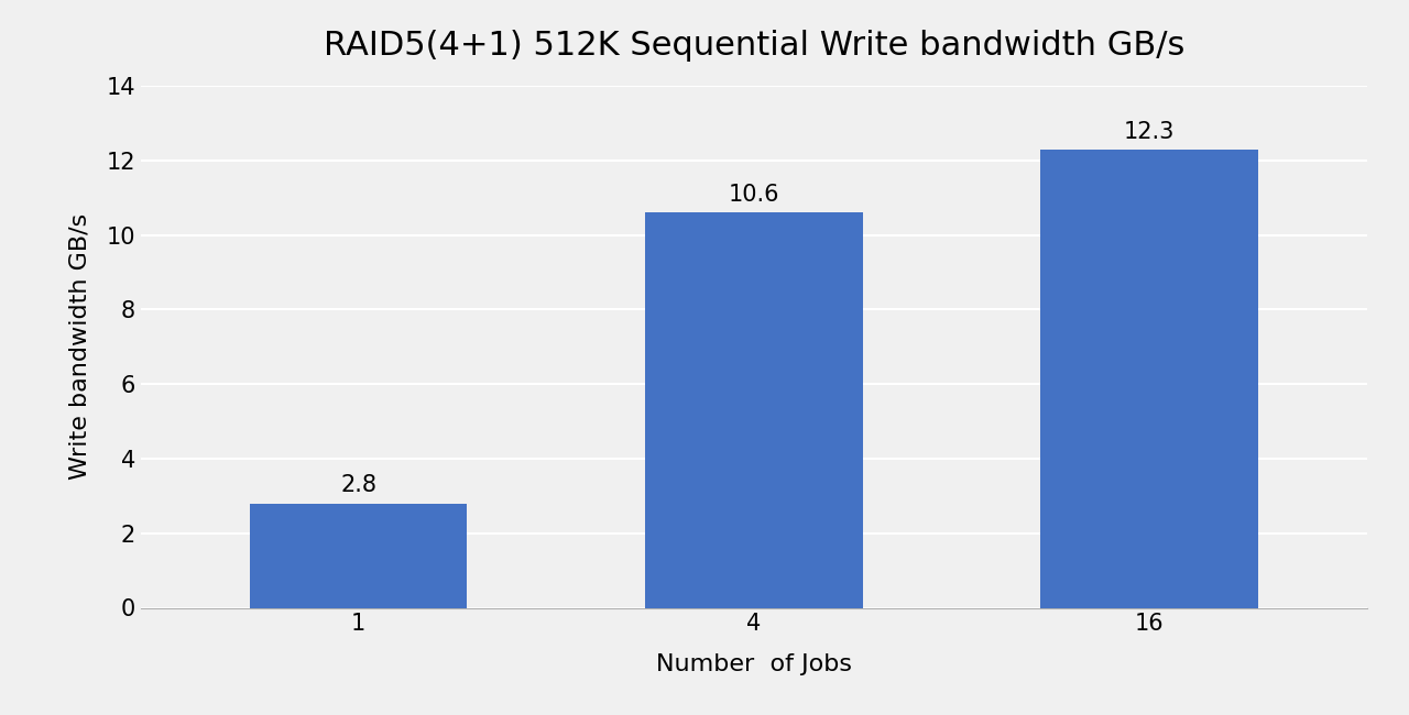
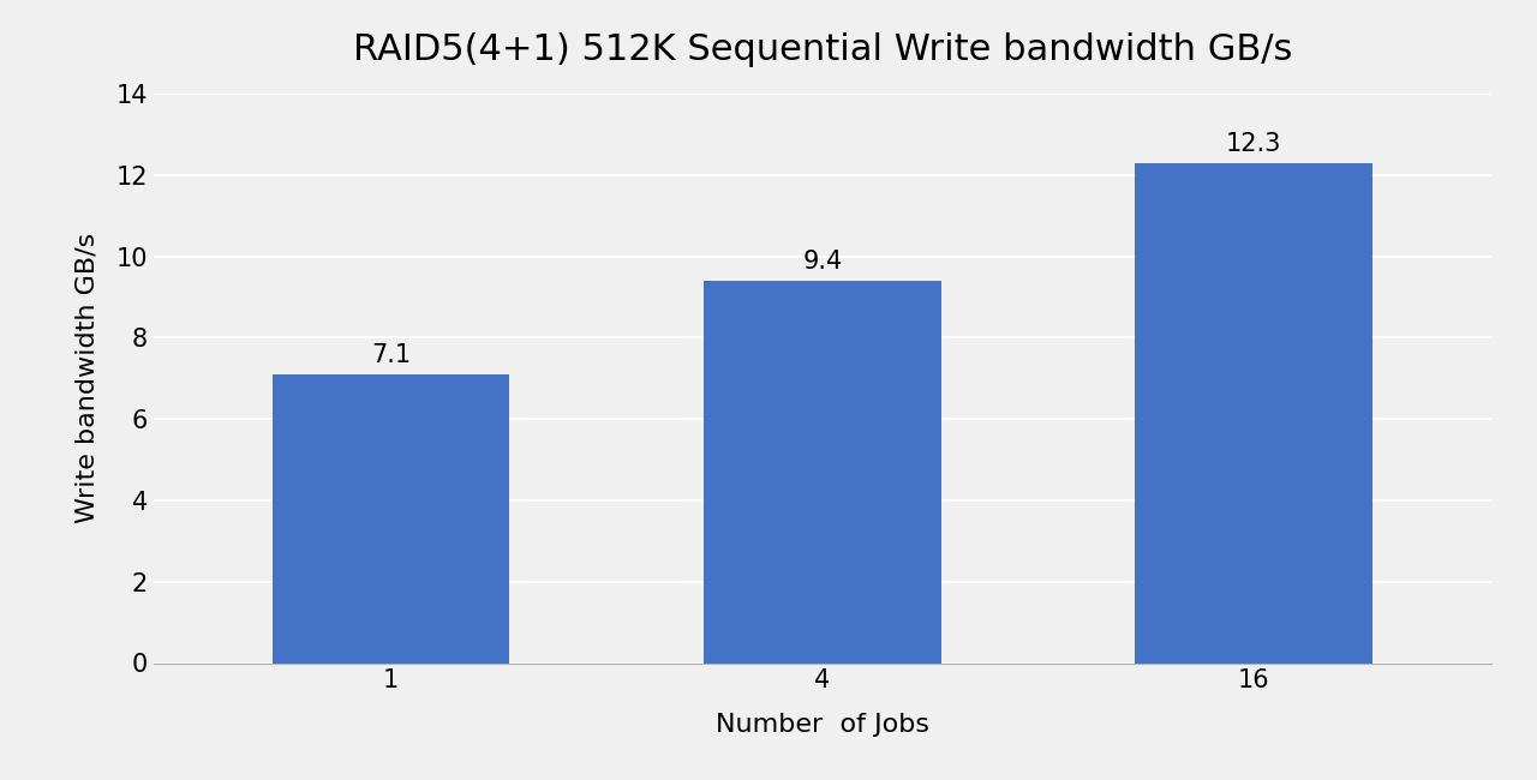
1: 2.8 -> 7.1
4: 10.6 -> 9.4
